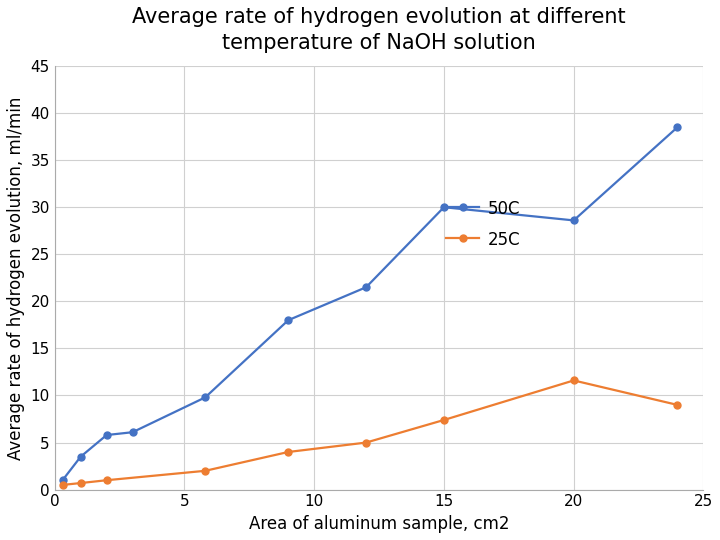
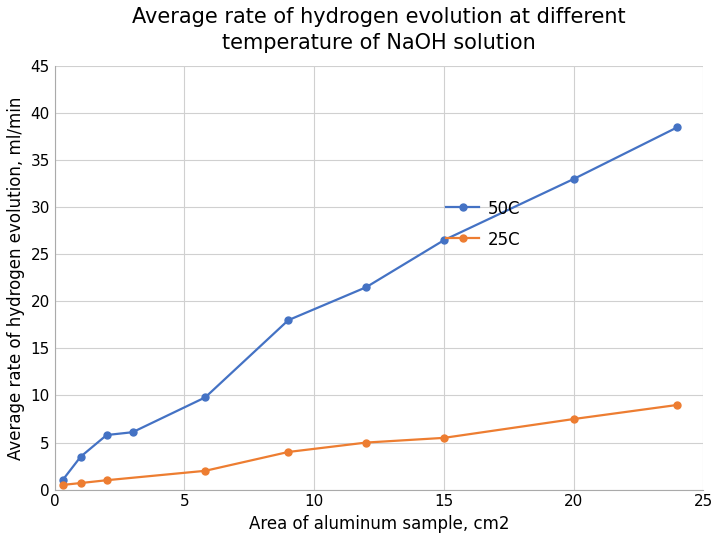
50C/15: 30.0 -> 26.5
25C/15: 7.4 -> 5.5
50C/20: 28.6 -> 33.0
25C/20: 11.6 -> 7.5
